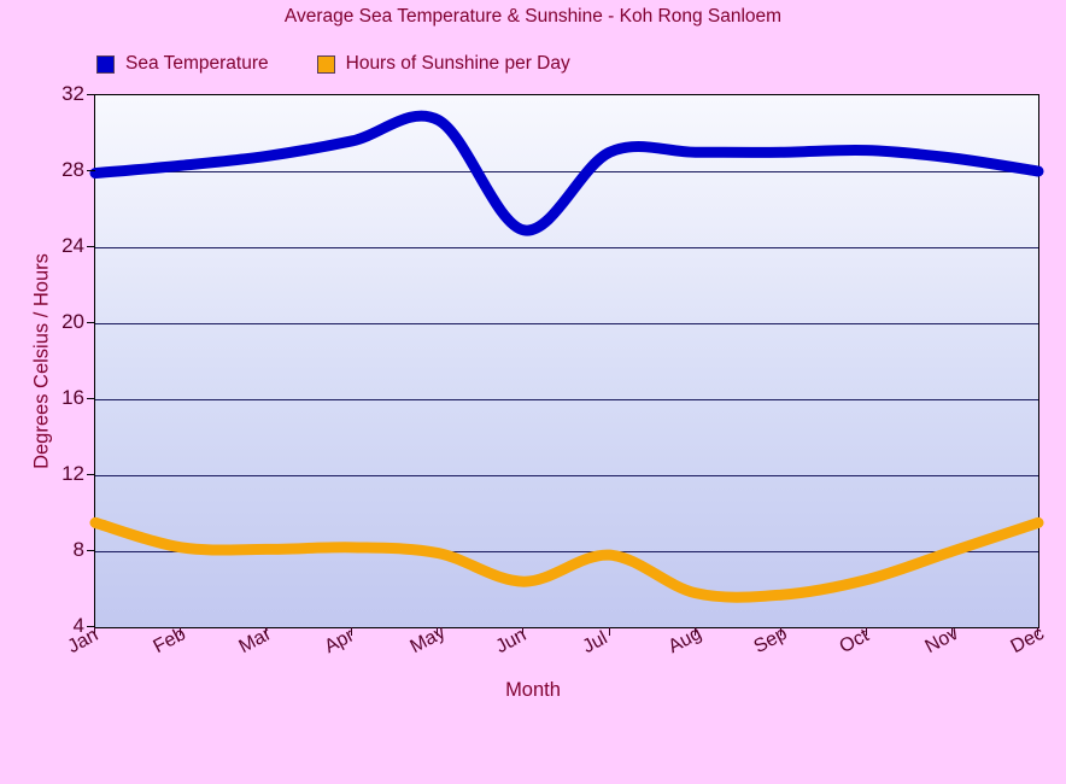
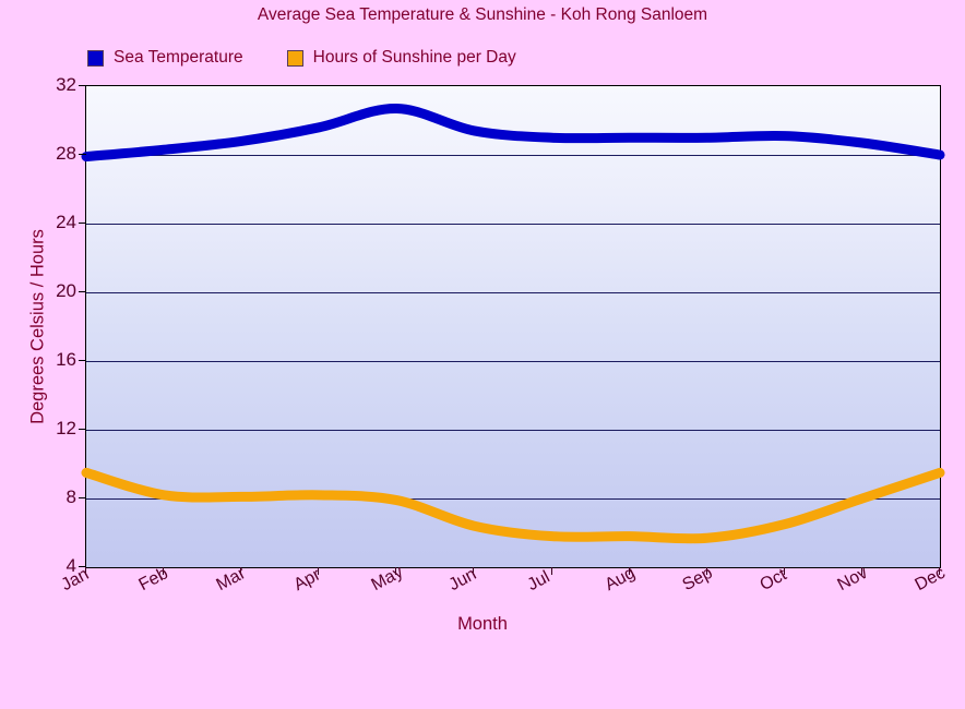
Sea Temperature/Jun: 24.9 -> 29.4
Hours of Sunshine per Day/Jul: 7.8 -> 5.8
